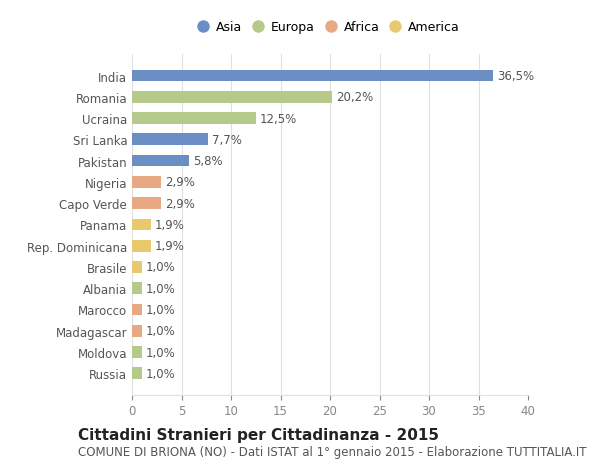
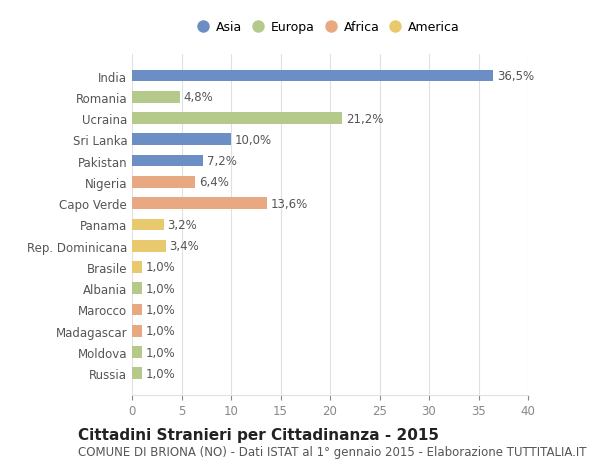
Romania: 20,2% -> 4,8%
Ucraina: 12,5% -> 21,2%
Sri Lanka: 7,7% -> 10,0%
Pakistan: 5,8% -> 7,2%
Nigeria: 2,9% -> 6,4%
Capo Verde: 2,9% -> 13,6%
Panama: 1,9% -> 3,2%
Rep. Dominicana: 1,9% -> 3,4%
